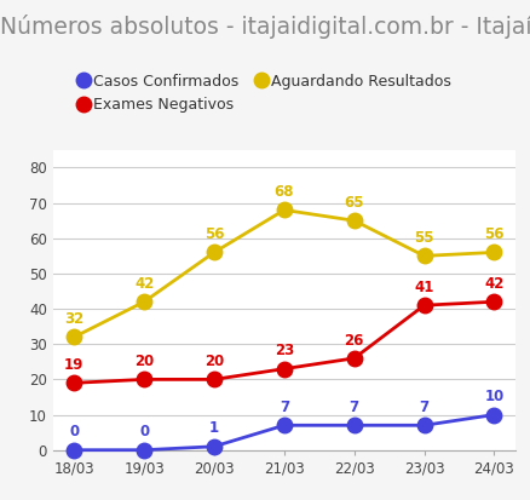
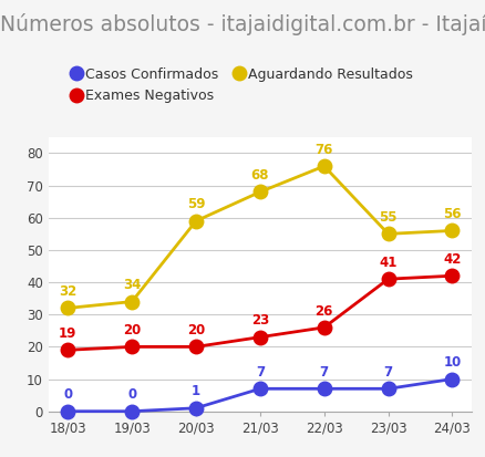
Aguardando Resultados/19/03: 42 -> 34
Aguardando Resultados/20/03: 56 -> 59
Aguardando Resultados/22/03: 65 -> 76
